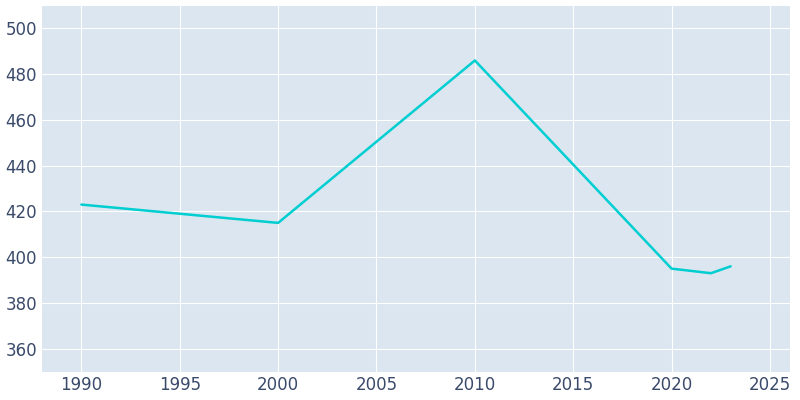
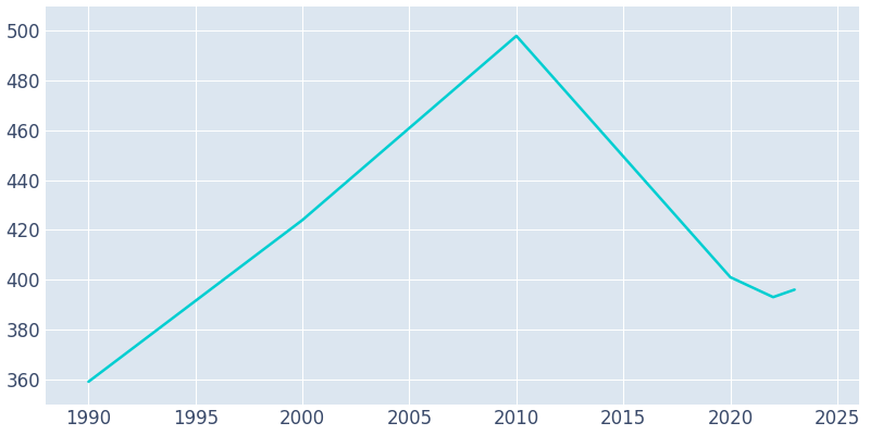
1990: 423 -> 359
2000: 415 -> 424
2010: 486 -> 498
2020: 395 -> 401
